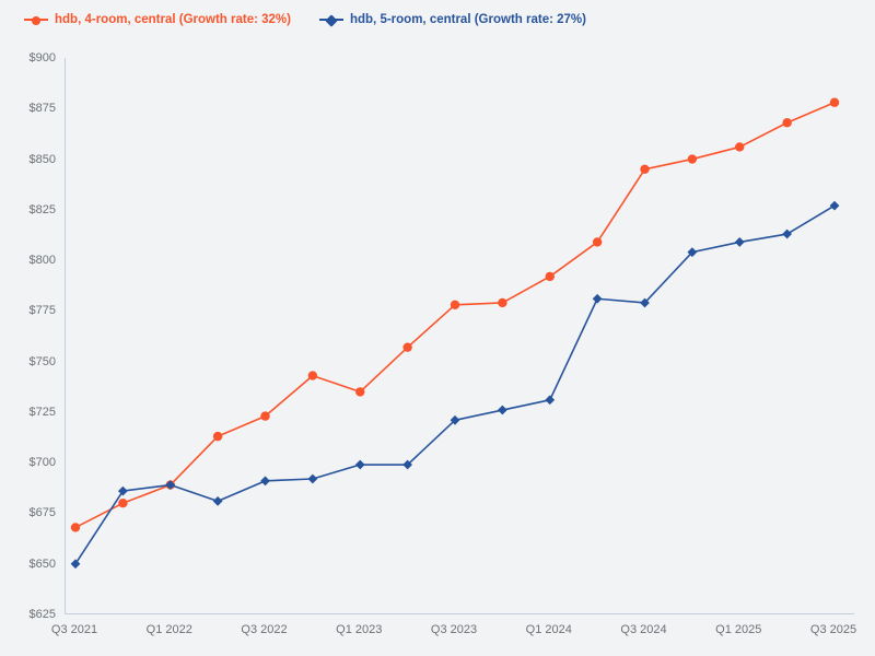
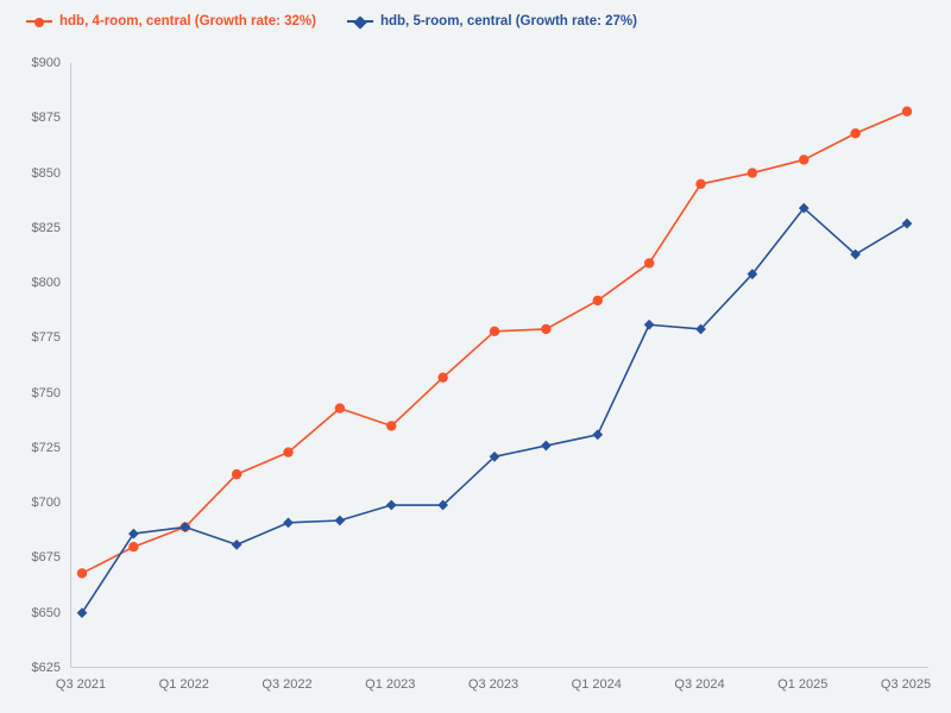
hdb, 5-room, central (Growth rate: 27%)/Q1 2025: $809 -> $834
